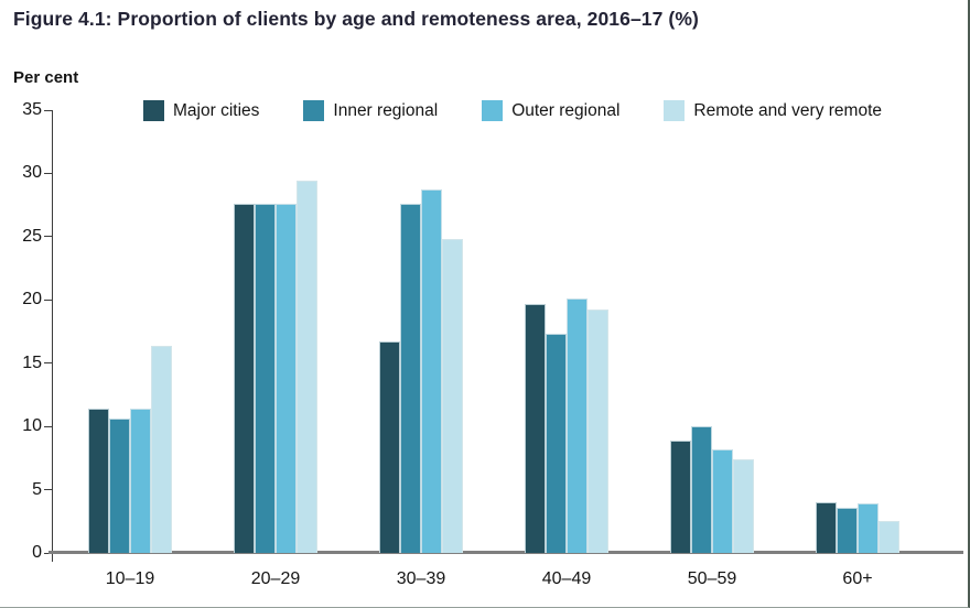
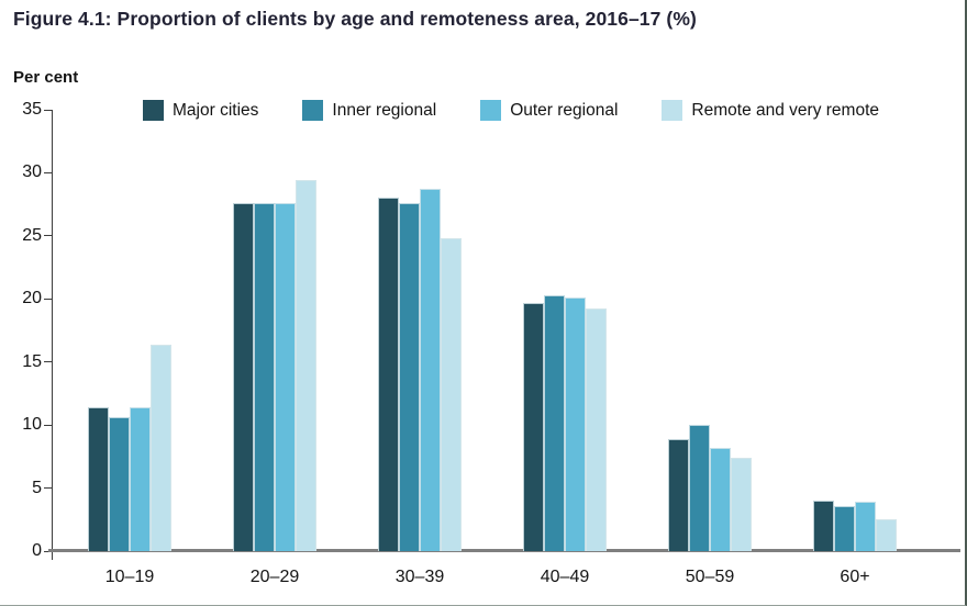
Major cities/30–39: 16.7 -> 28.0
Inner regional/40–49: 17.3 -> 20.3
